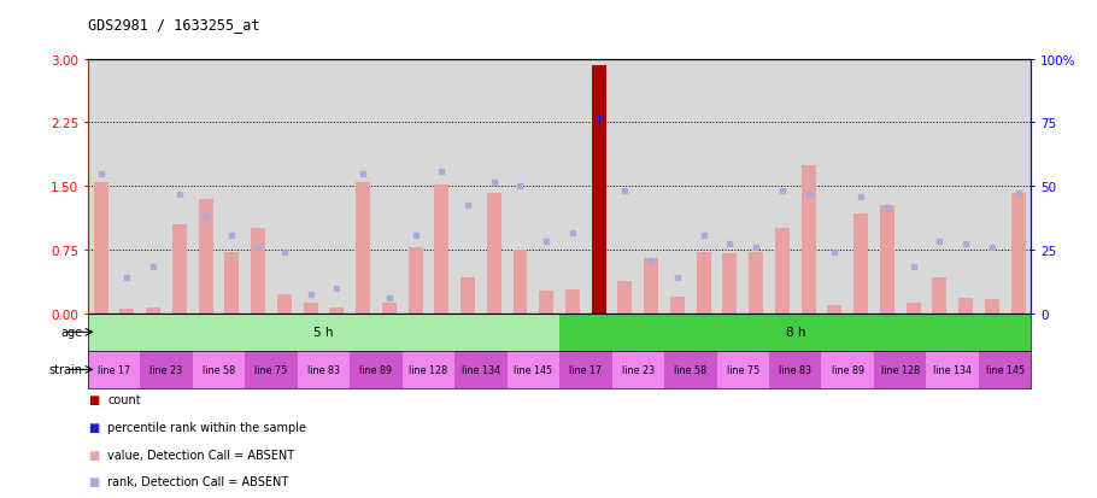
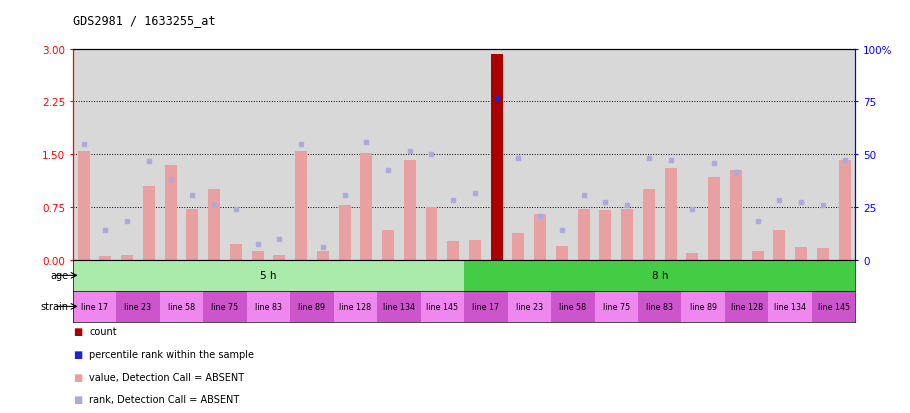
GSM225331: 1.74 -> 1.30
